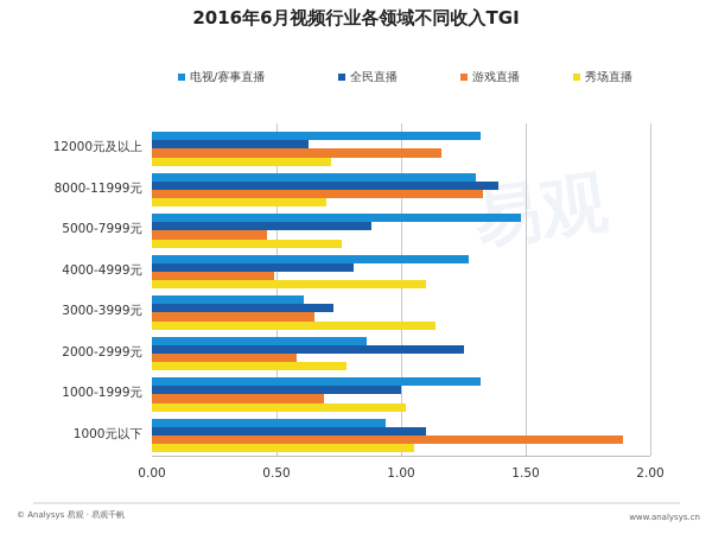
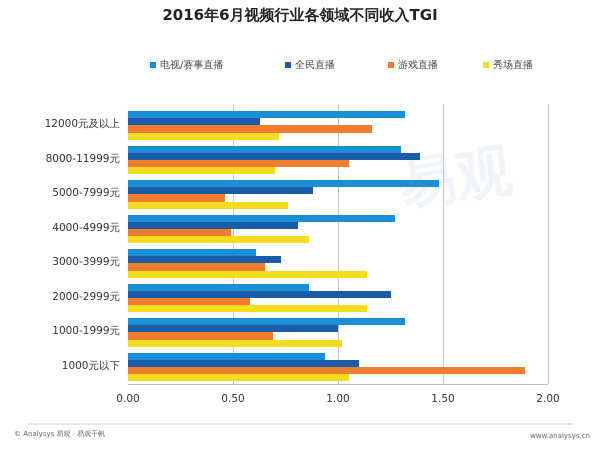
游戏直播/8000-11999元: 1.33 -> 1.05
秀场直播/4000-4999元: 1.10 -> 0.86
秀场直播/2000-2999元: 0.78 -> 1.14
